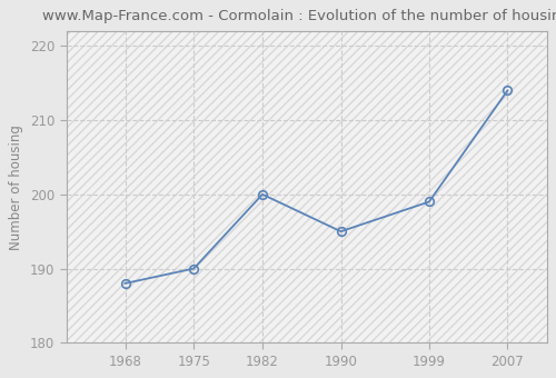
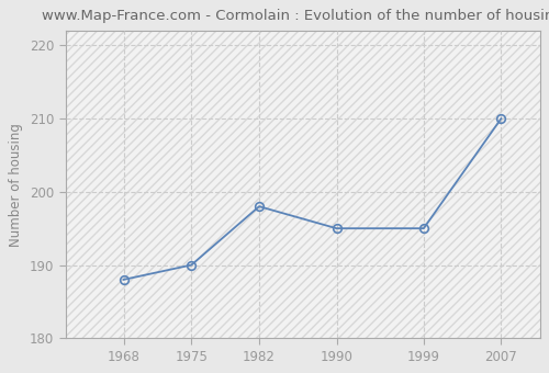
1982: 200 -> 198
1999: 199 -> 195
2007: 214 -> 210
